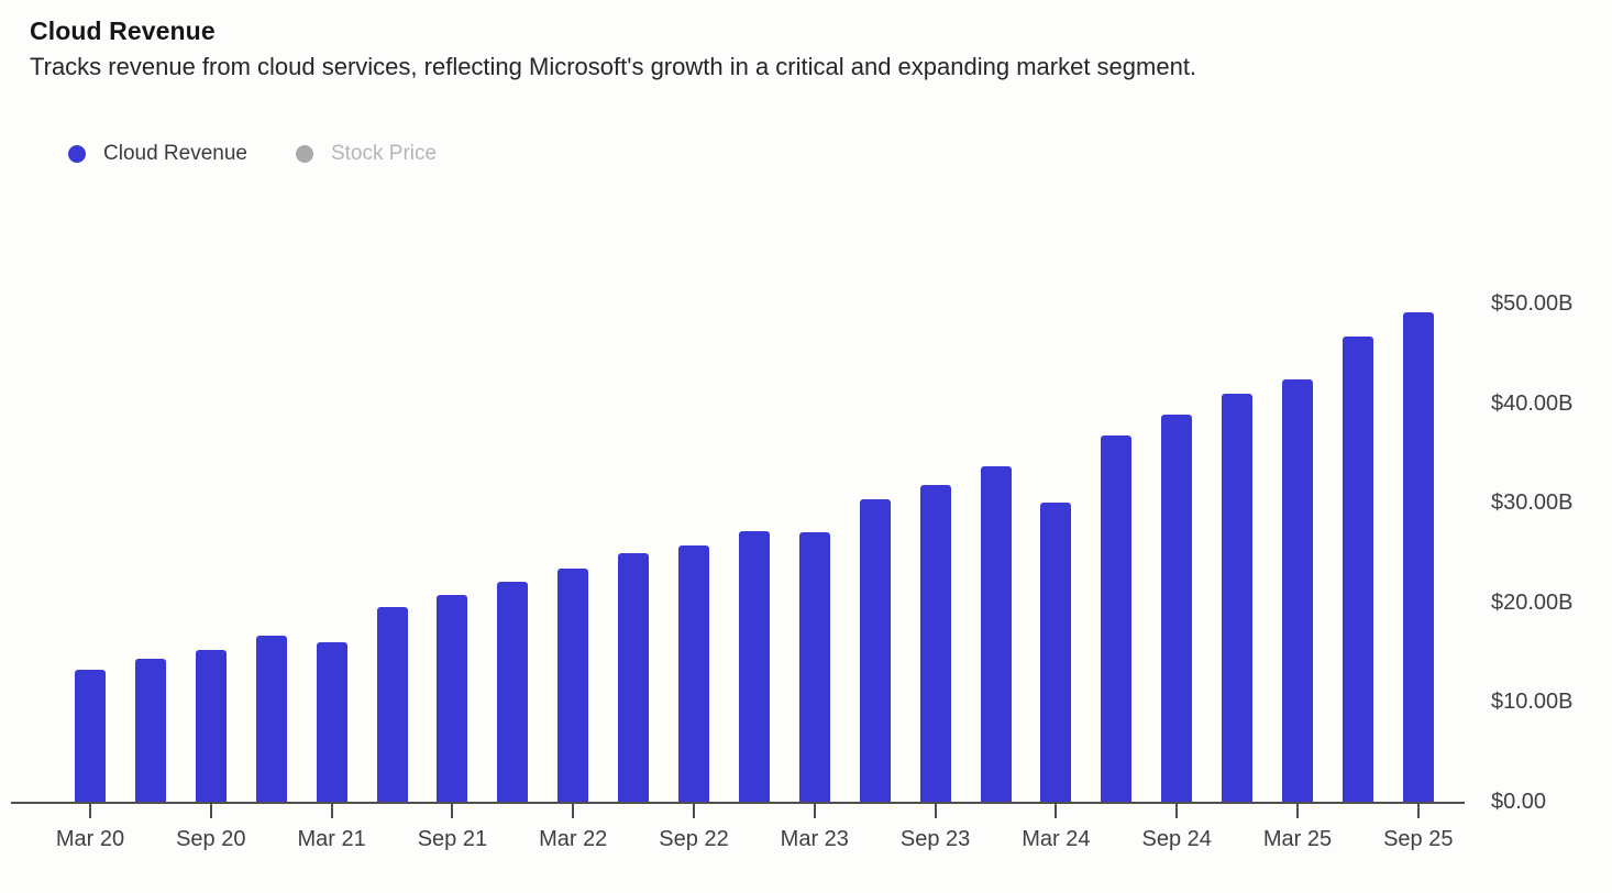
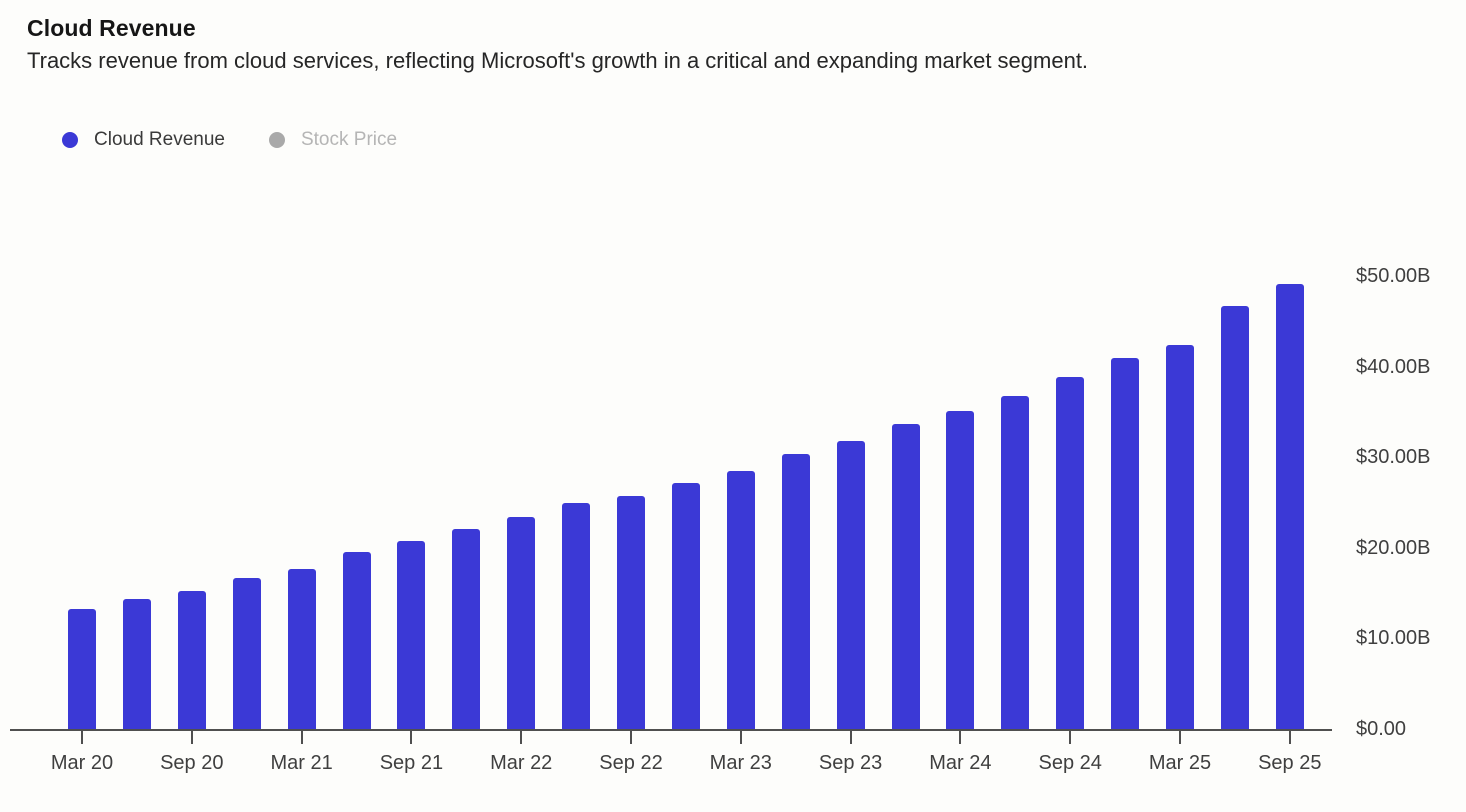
Mar 21: $16B -> $18B
Mar 23: $27B -> $28B
Mar 24: $30B -> $35B
